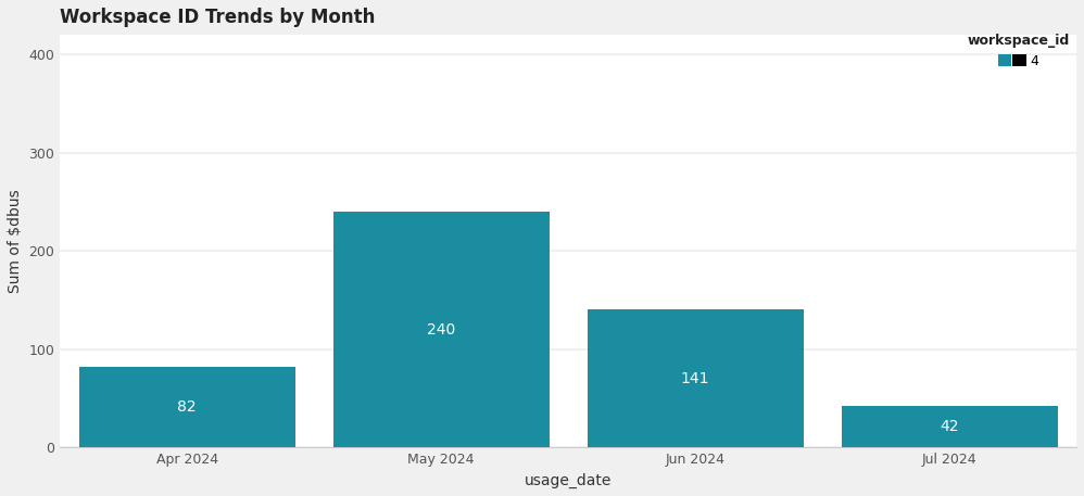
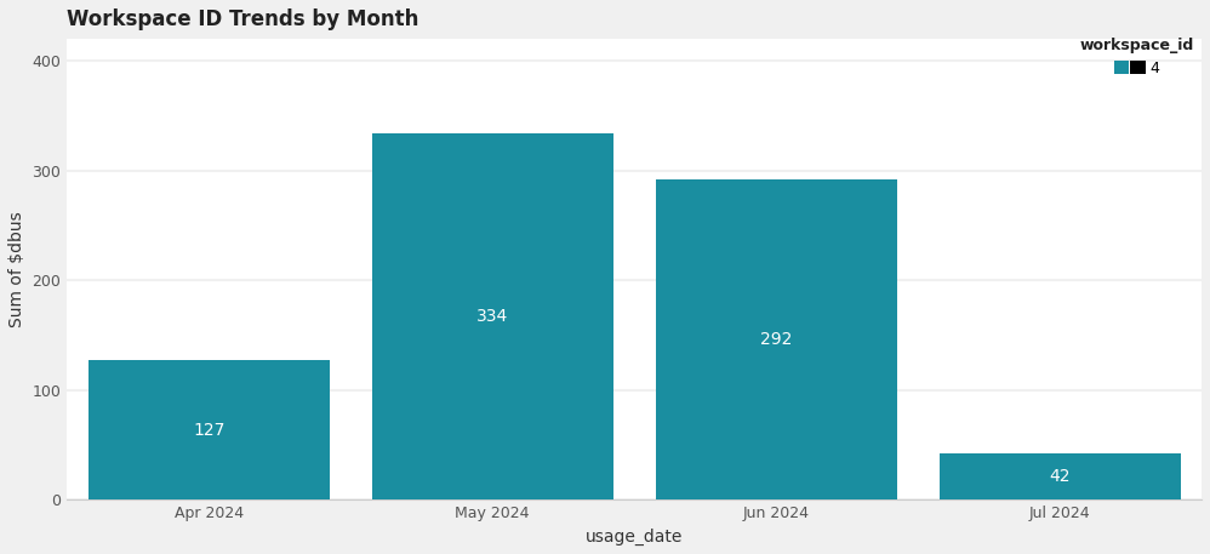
Apr 2024: 82 -> 127
May 2024: 240 -> 334
Jun 2024: 141 -> 292
